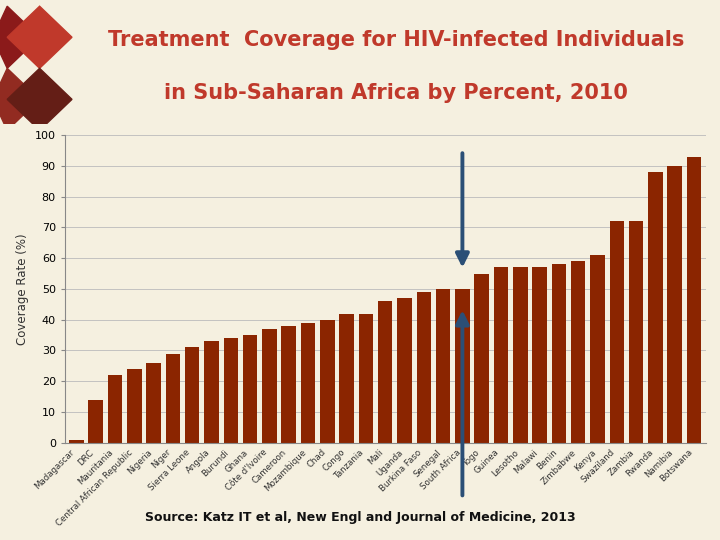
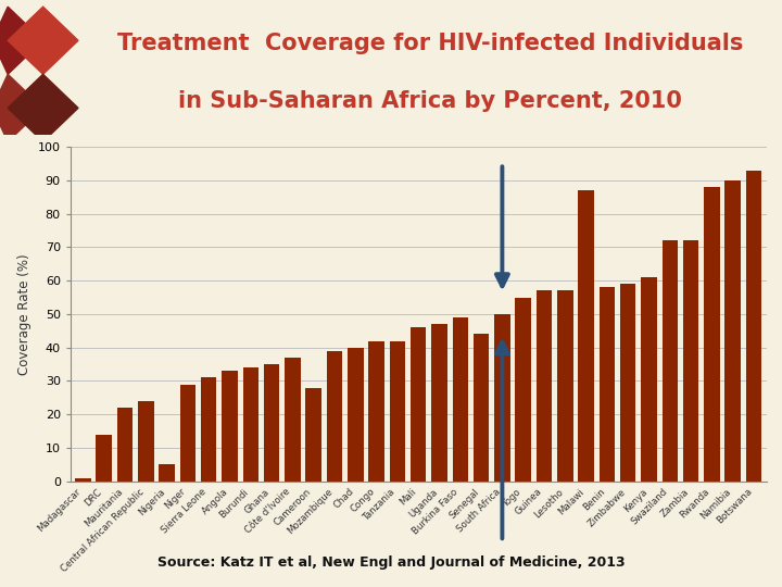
Nigeria: 26 -> 5
Cameroon: 38 -> 28
Senegal: 50 -> 44
Malawi: 57 -> 87
